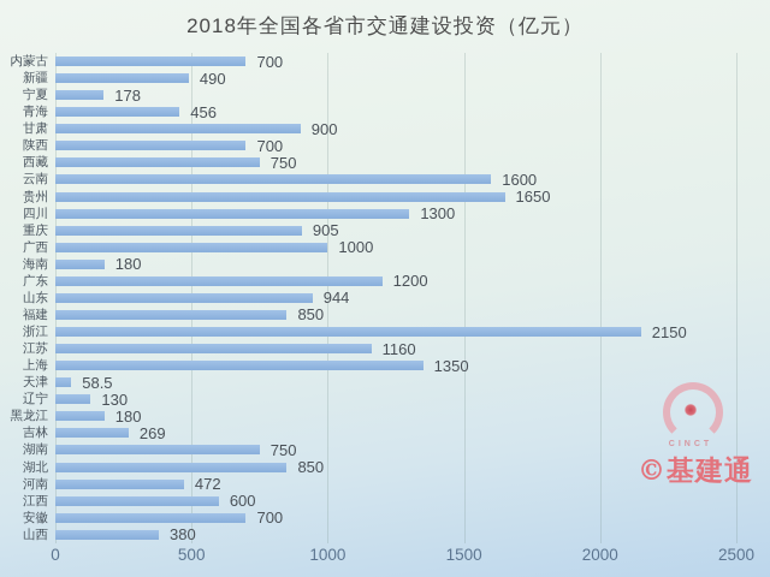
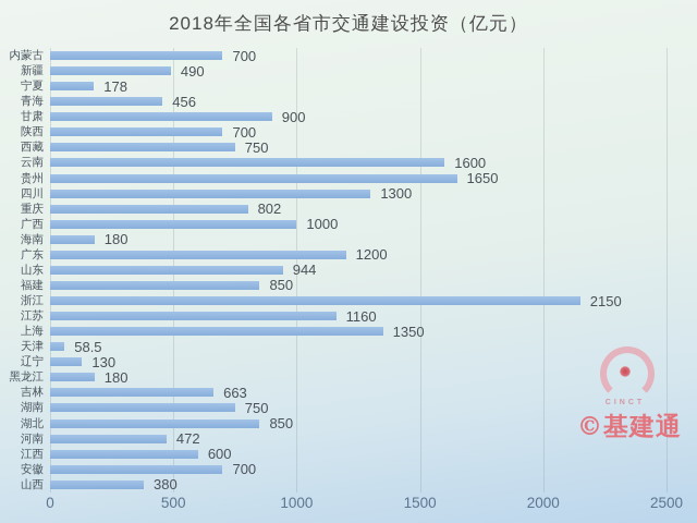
重庆: 905 -> 802
吉林: 269 -> 663
